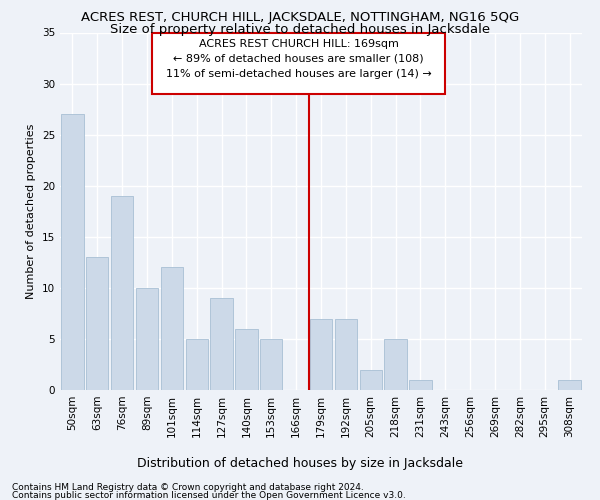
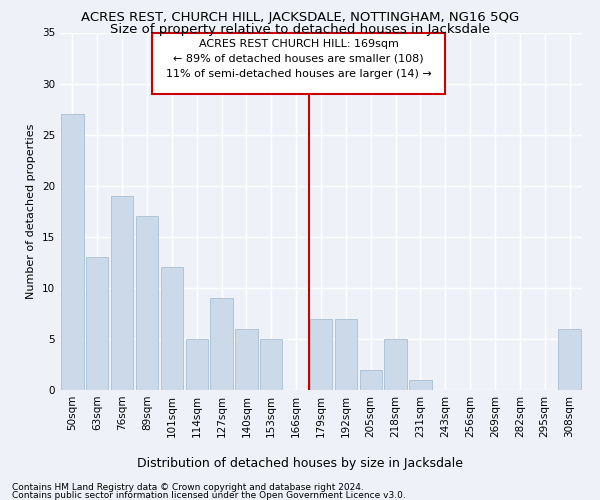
89sqm: 10 -> 17
308sqm: 1 -> 6
